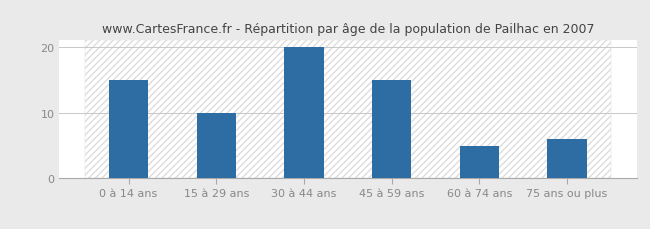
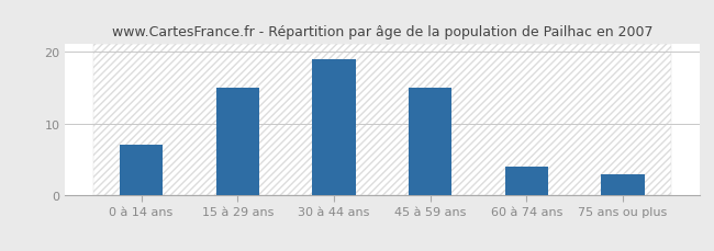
0 à 14 ans: 15 -> 7
15 à 29 ans: 10 -> 15
30 à 44 ans: 20 -> 19
60 à 74 ans: 5 -> 4
75 ans ou plus: 6 -> 3
